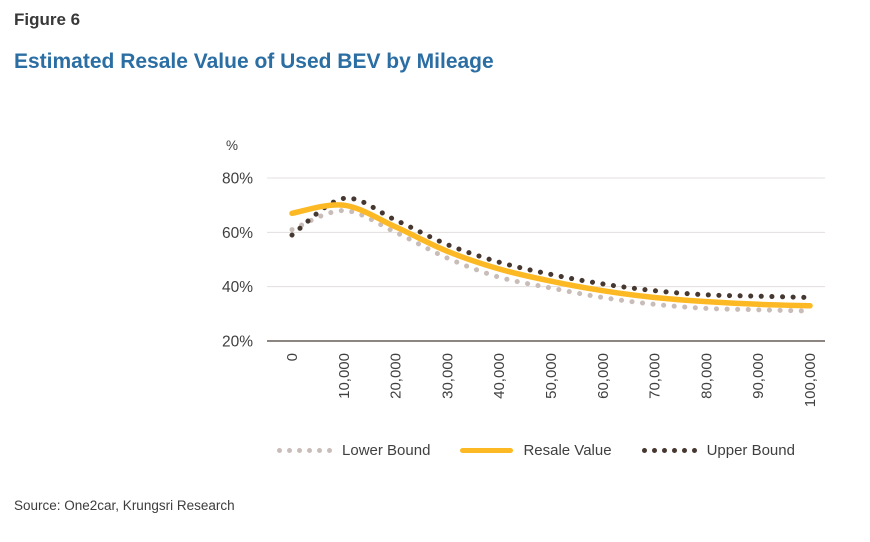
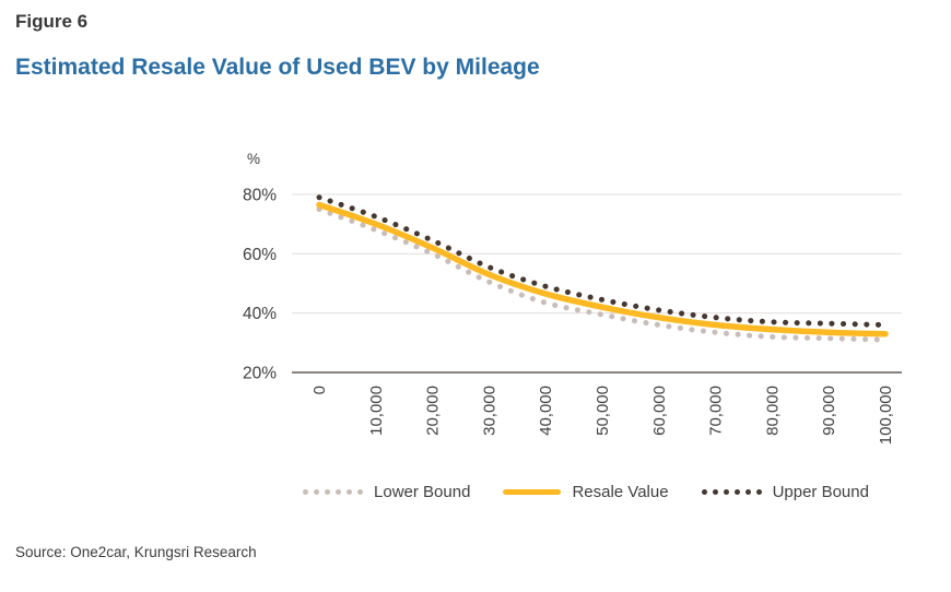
Lower Bound/0: 61 -> 75
Resale Value/0: 67 -> 76
Upper Bound/0: 59 -> 79
